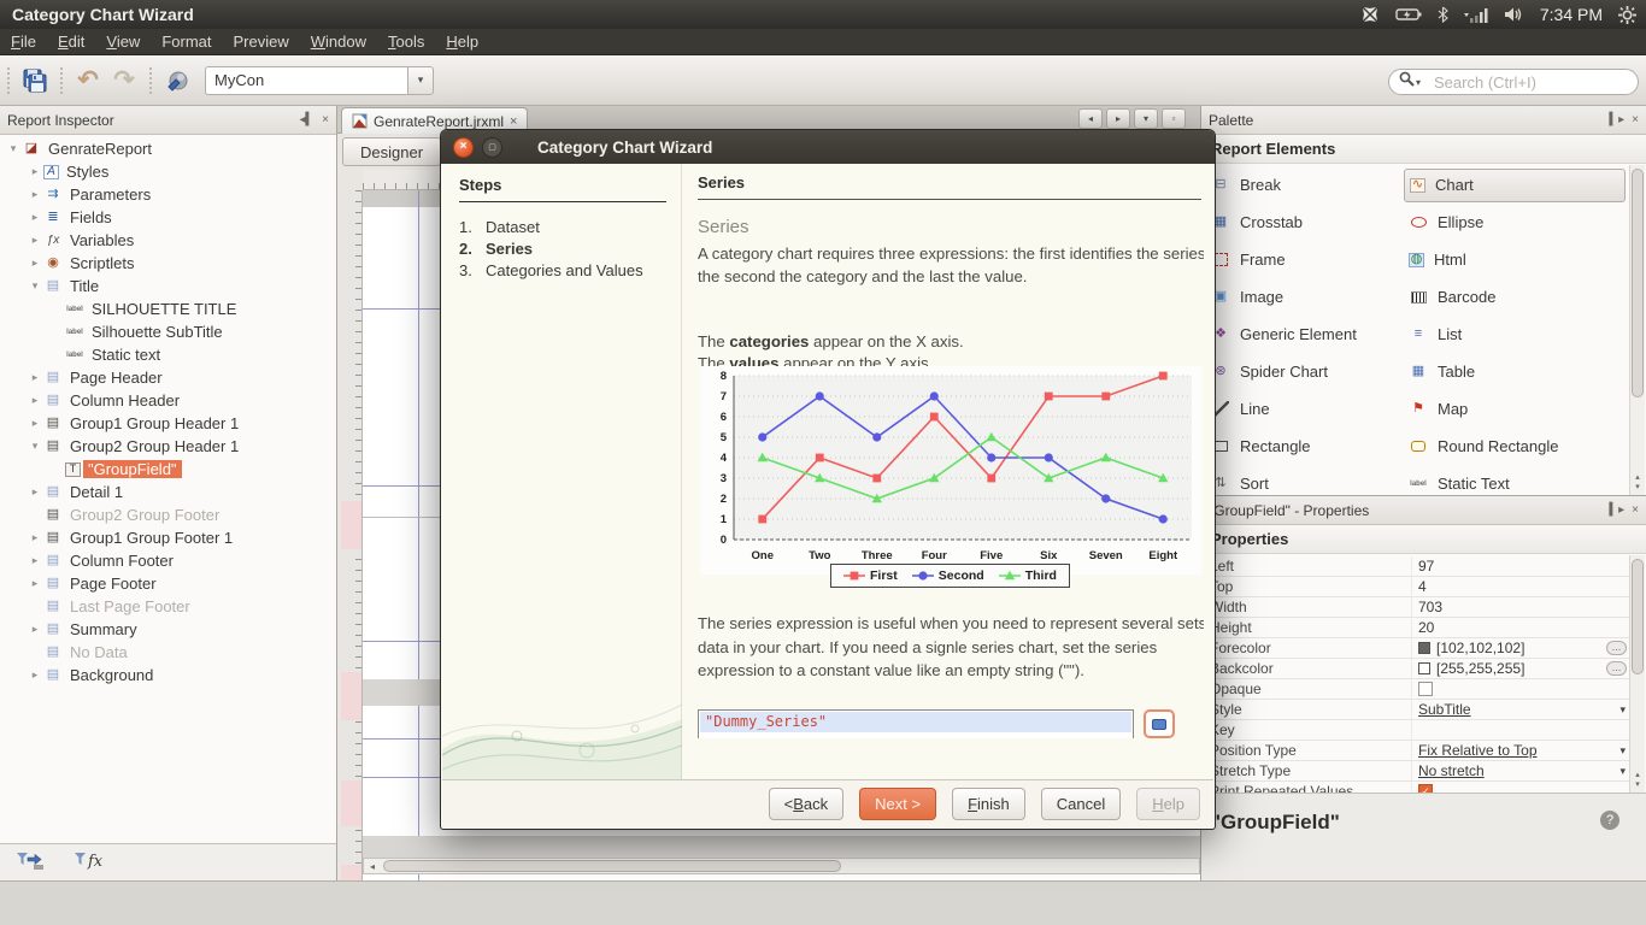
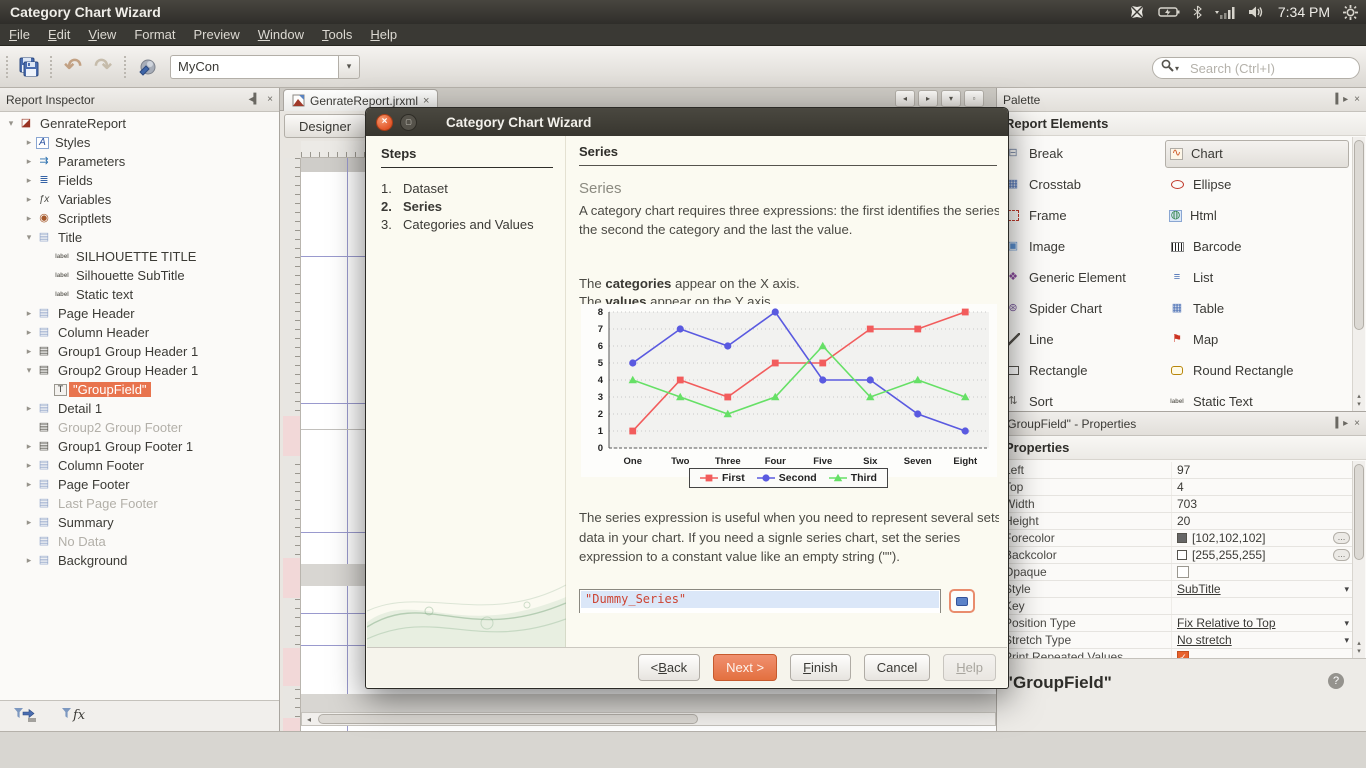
Second/Three: 5 -> 6
First/Four: 6 -> 5
Second/Four: 7 -> 8
First/Five: 3 -> 5
Third/Five: 5 -> 6
